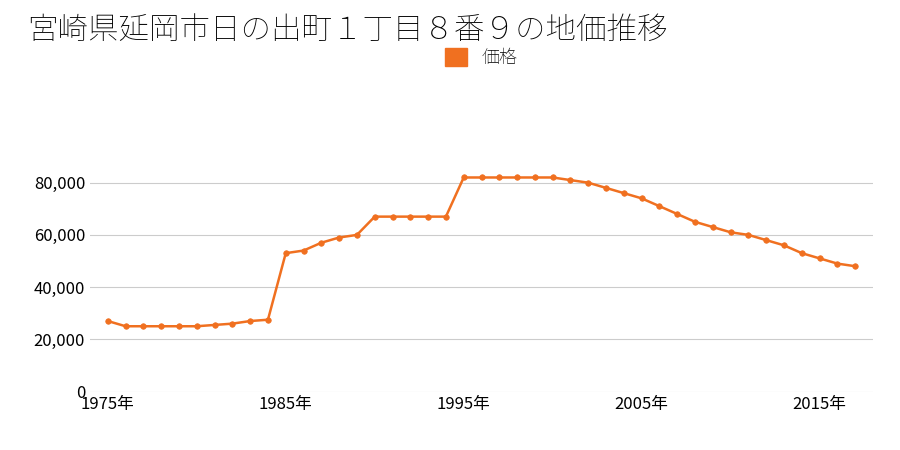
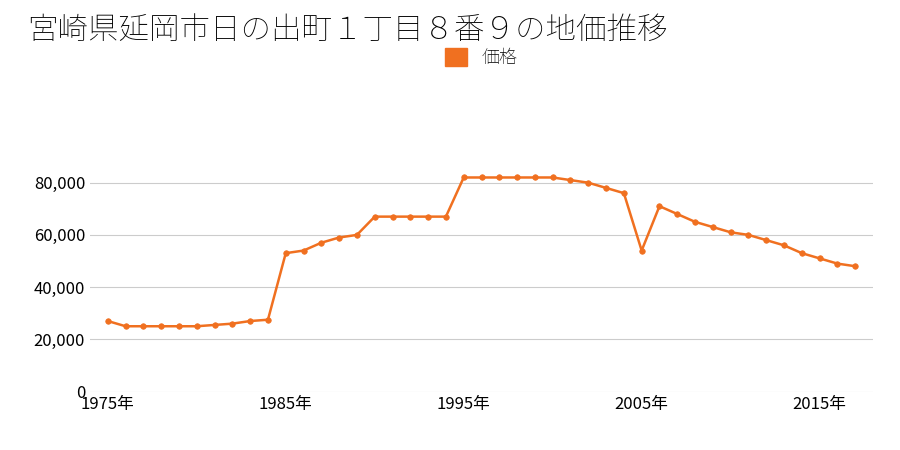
2005年: 74,000 -> 54,000
